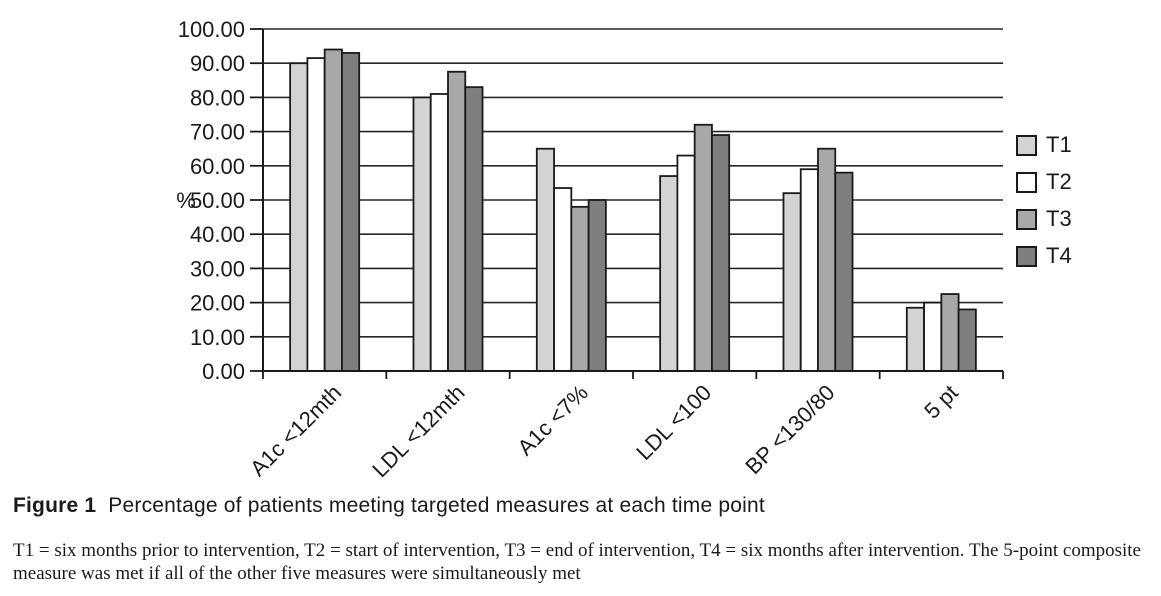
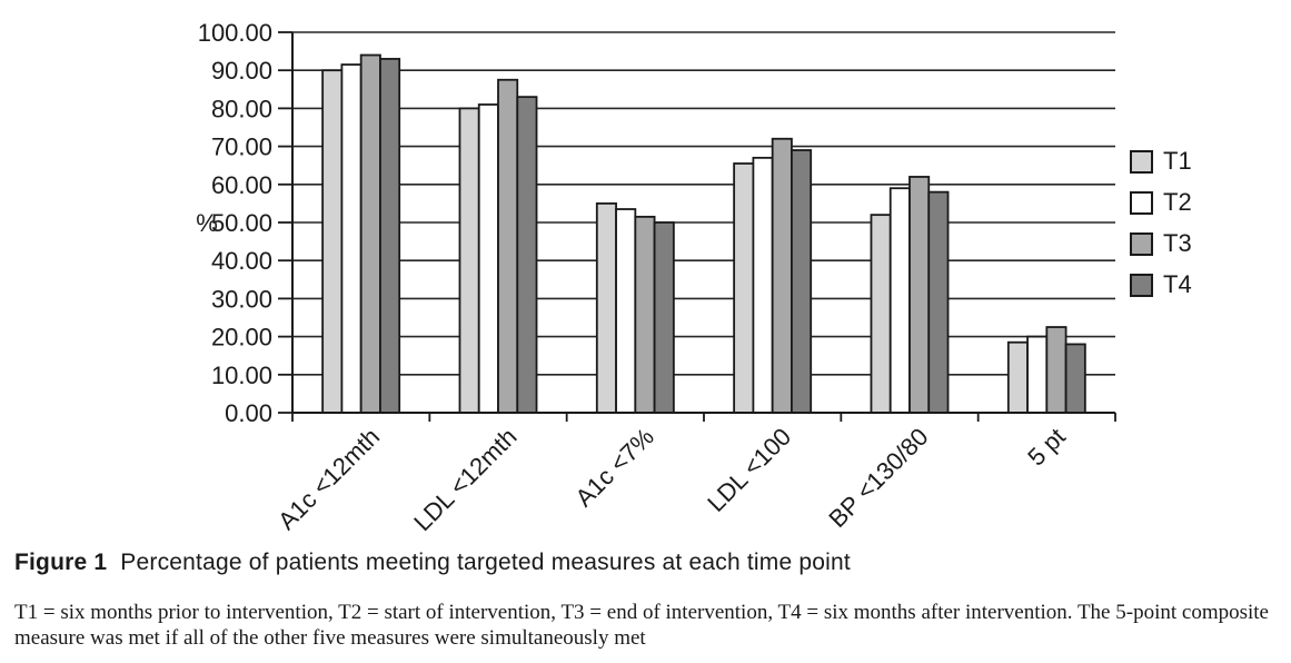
T1/A1c <7%: 65 -> 55
T3/A1c <7%: 48 -> 52
T1/LDL <100: 57 -> 66
T2/LDL <100: 63 -> 67
T3/BP <130/80: 65 -> 62
